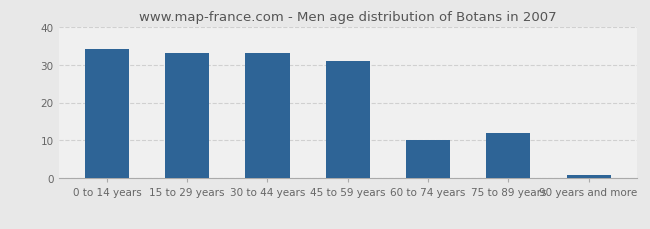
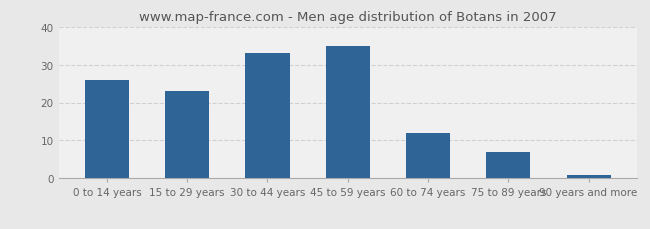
0 to 14 years: 34 -> 26
15 to 29 years: 33 -> 23
45 to 59 years: 31 -> 35
60 to 74 years: 10 -> 12
75 to 89 years: 12 -> 7
